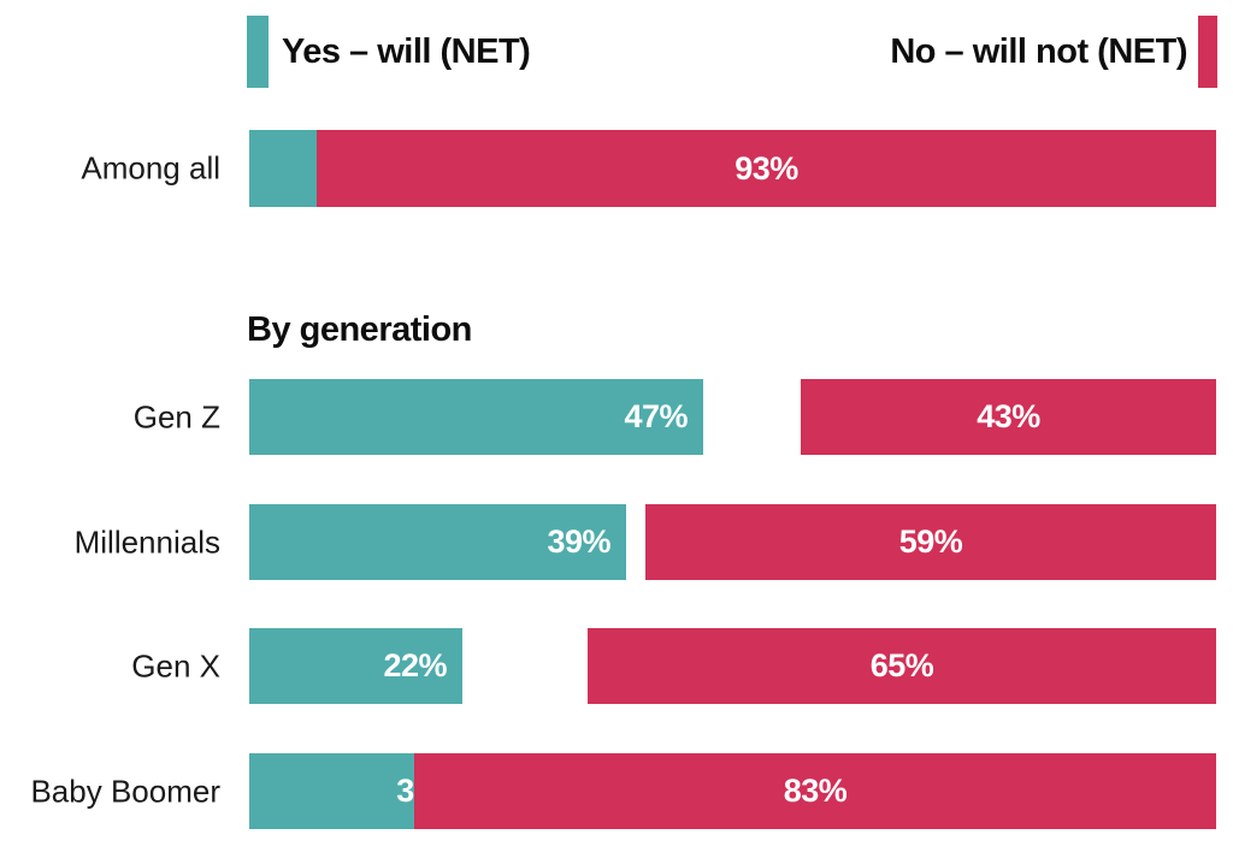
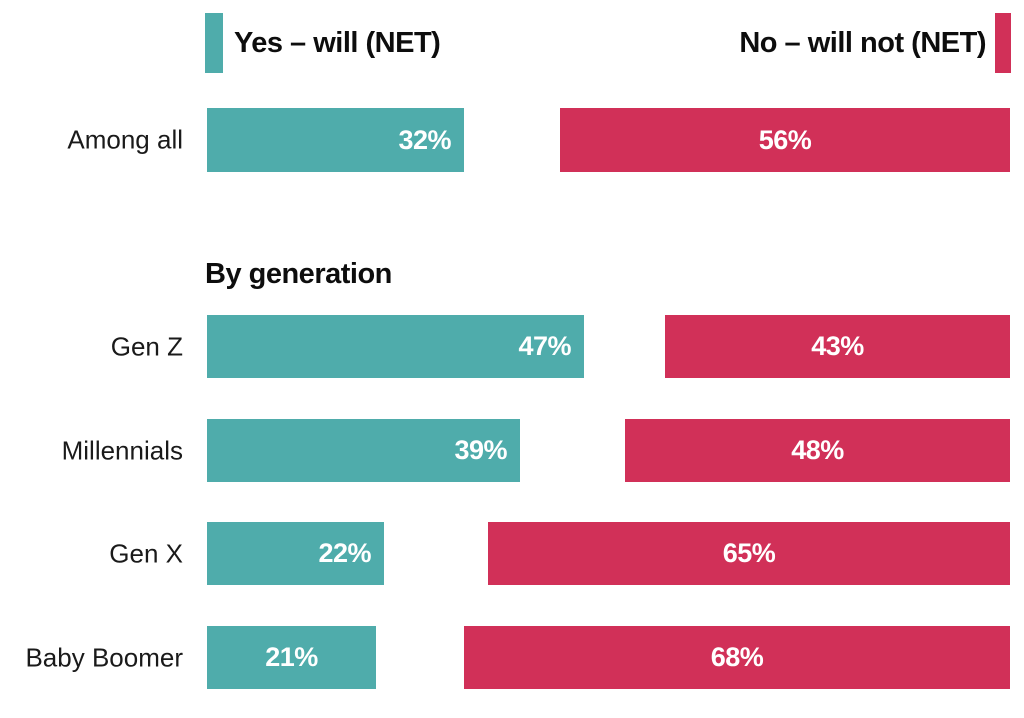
No – will not (NET)/Among all: 93% -> 56%
No – will not (NET)/Millennials: 59% -> 48%
Yes – will (NET)/Baby Boomer: 37% -> 21%
No – will not (NET)/Baby Boomer: 83% -> 68%
